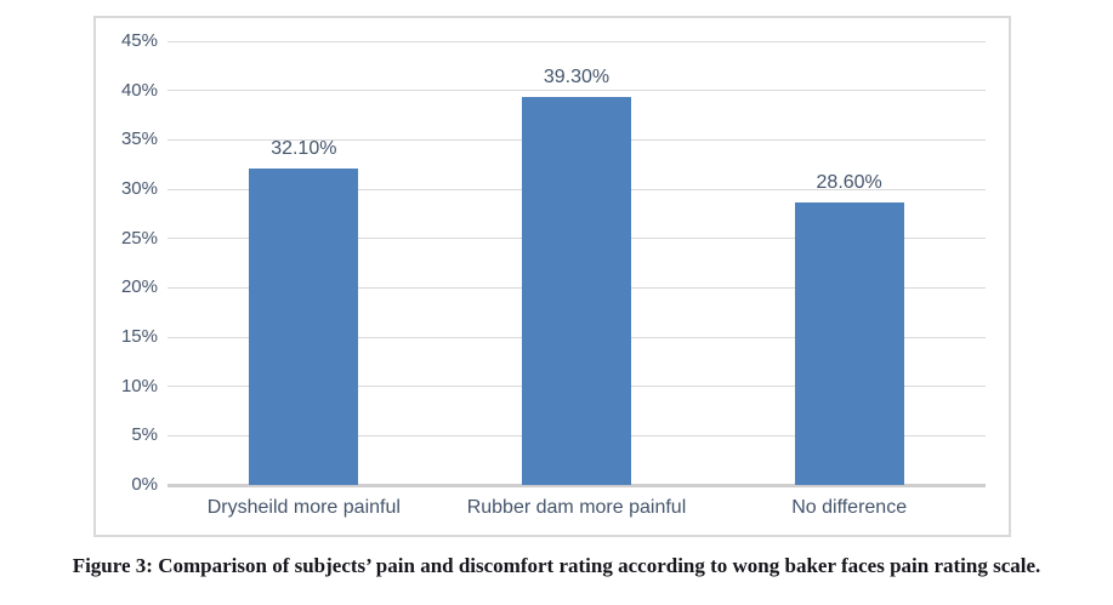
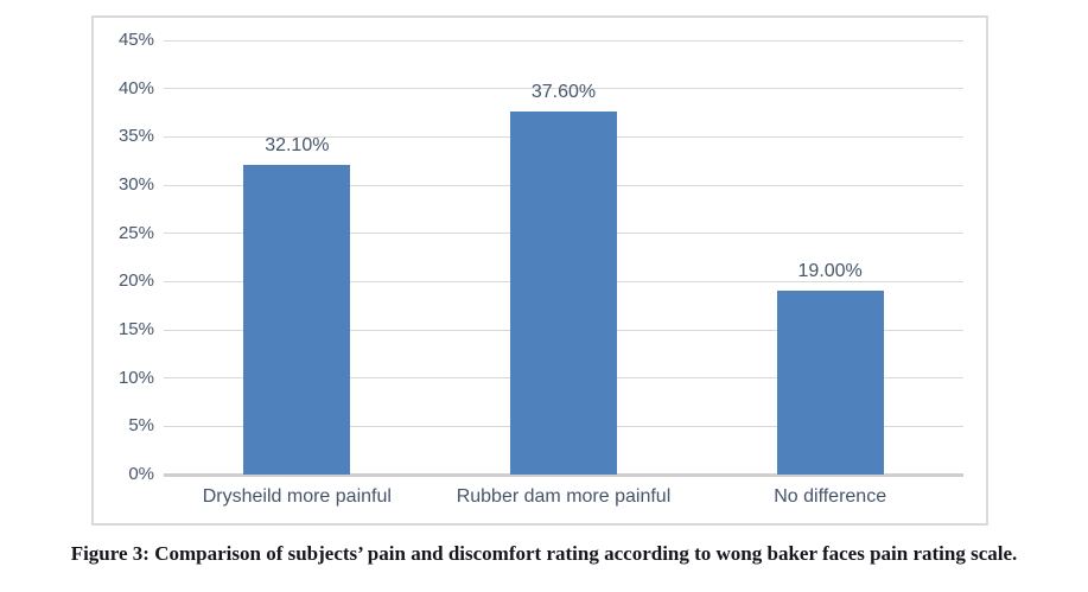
Rubber dam more painful: 39.30% -> 37.60%
No difference: 28.60% -> 19.00%
